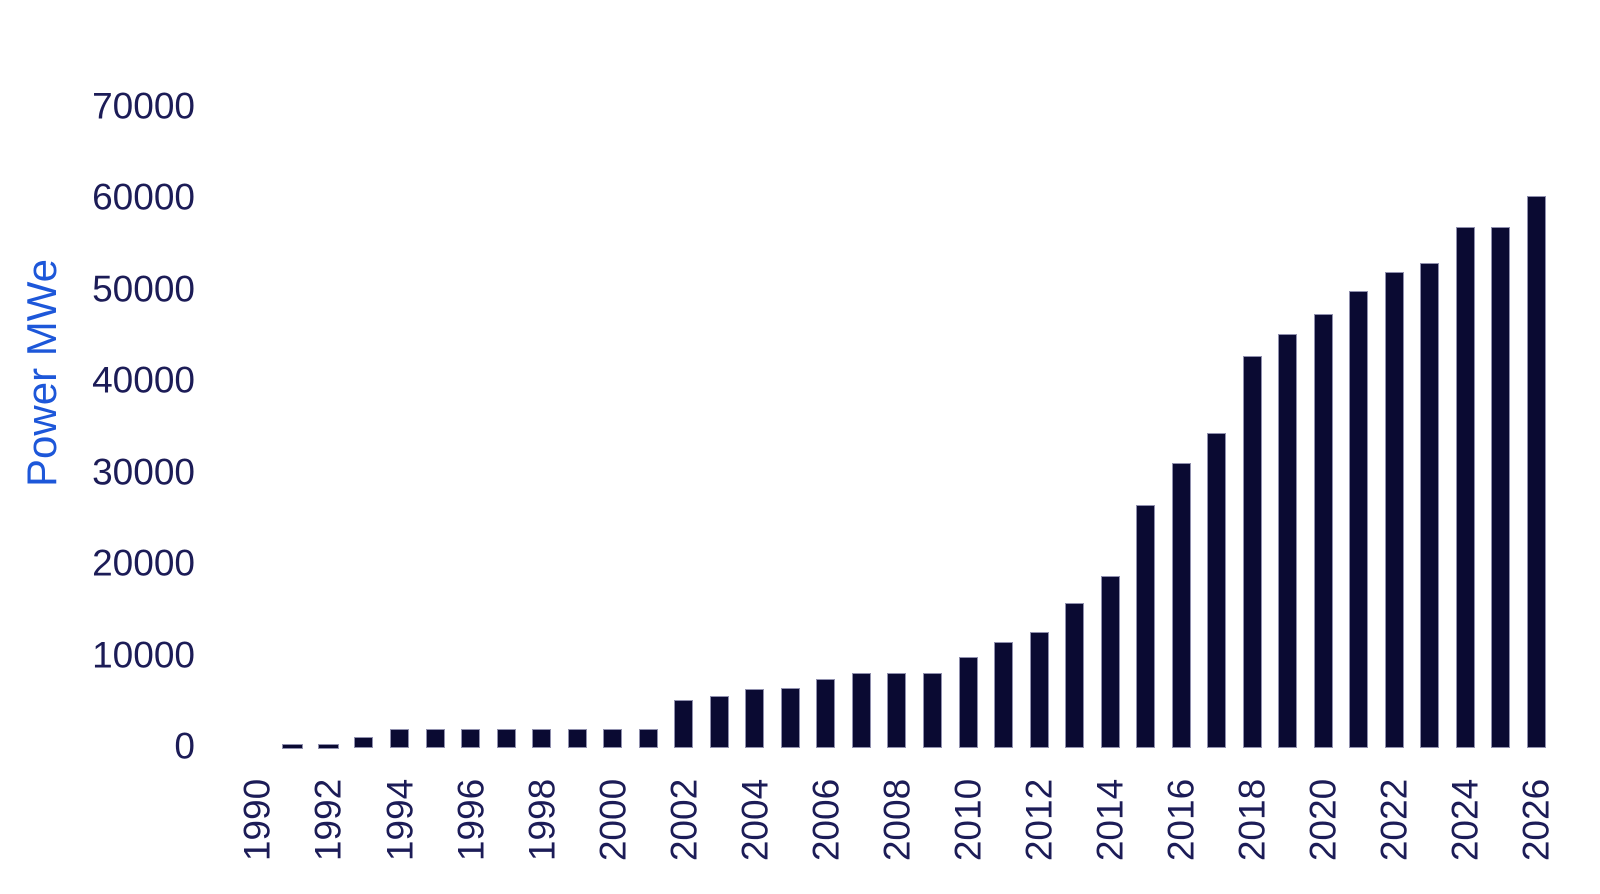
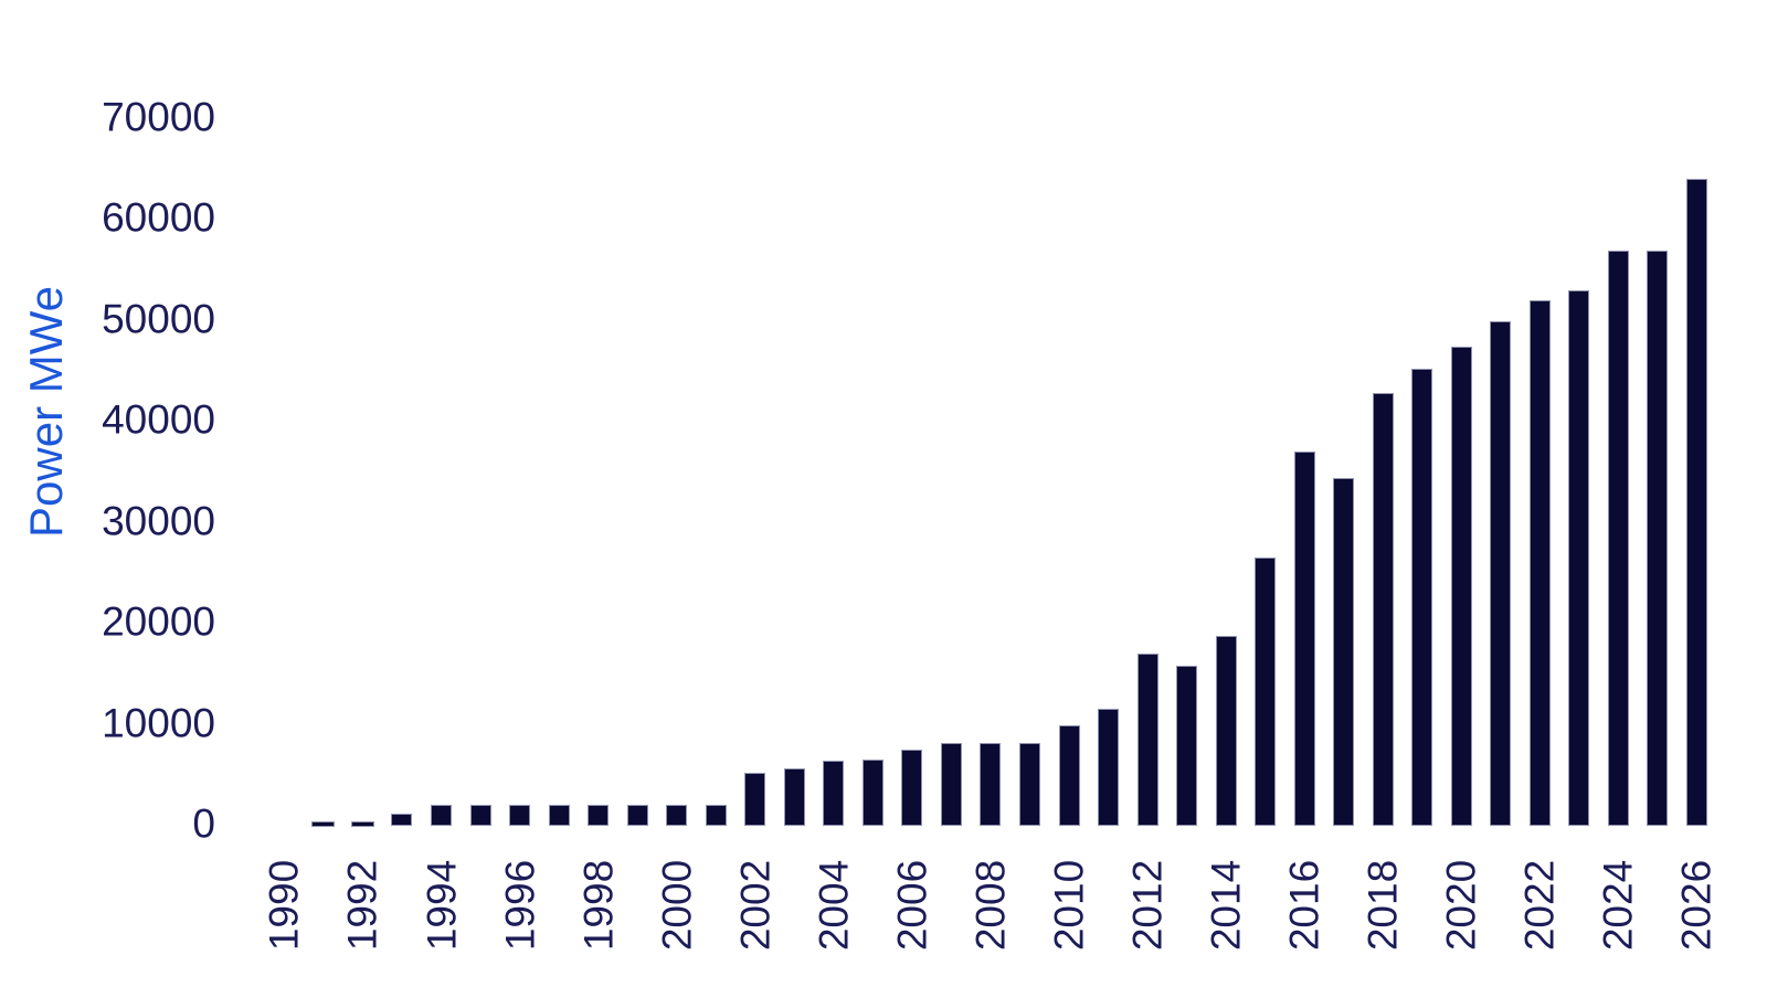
2012: 13000 -> 17000
2016: 31000 -> 37000
2026: 60000 -> 64000
